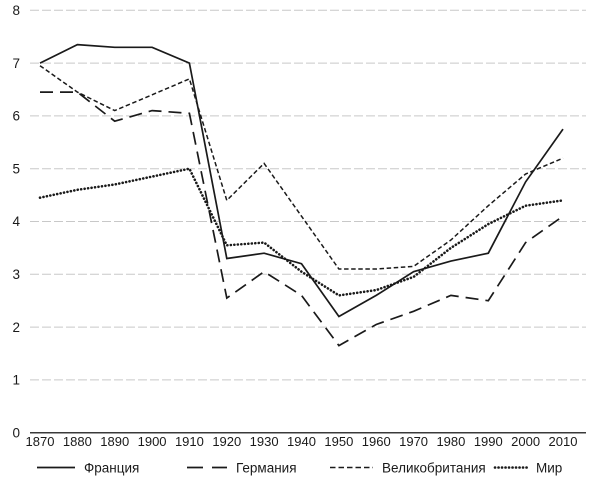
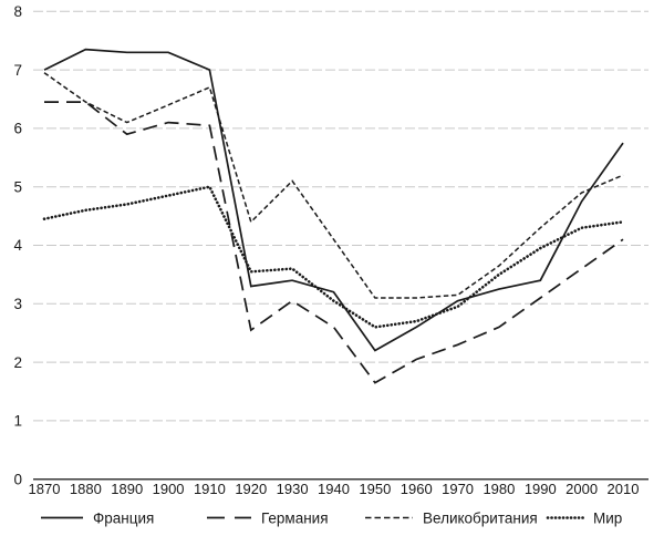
Германия/1990: 2.5 -> 3.1
